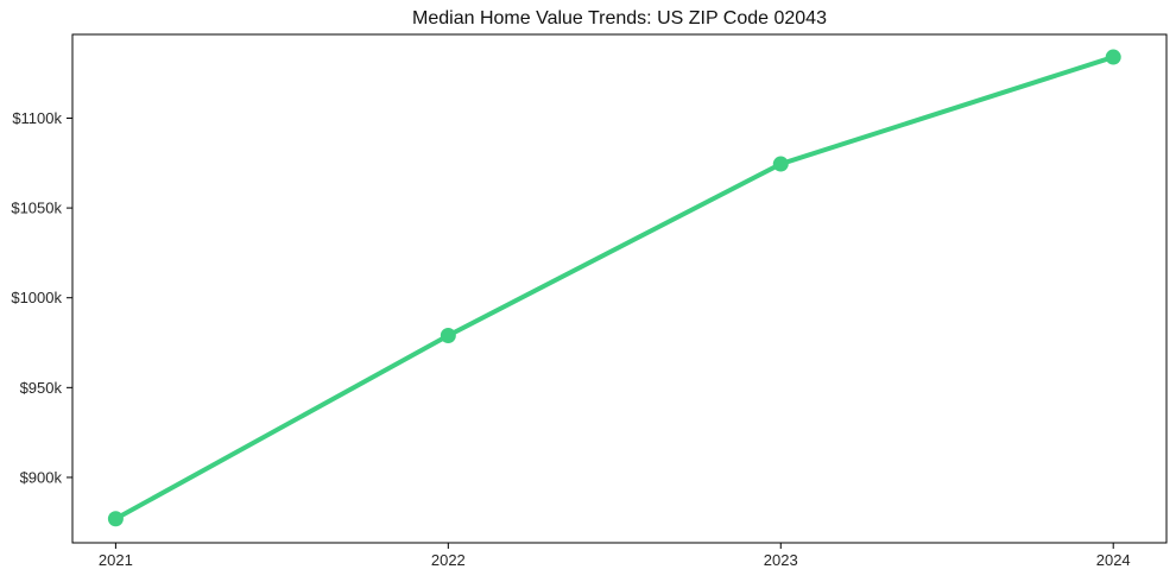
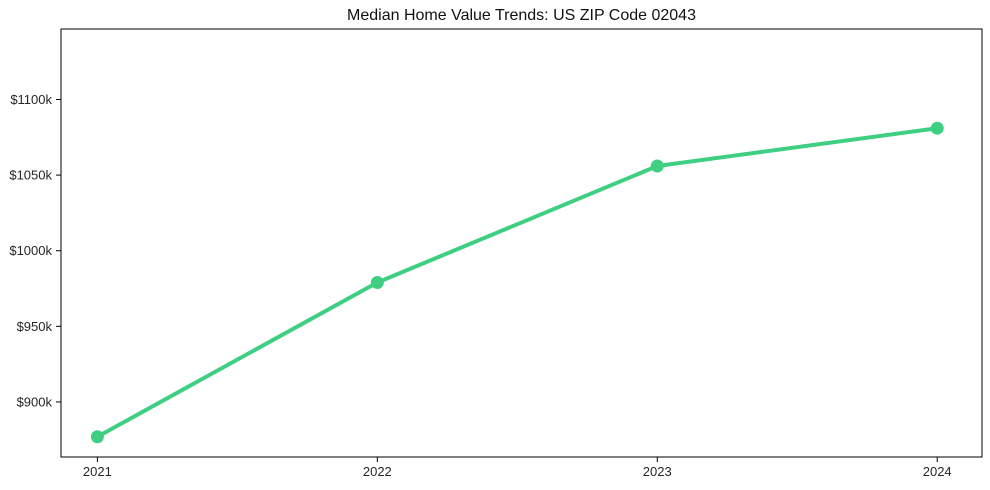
2023: $1074k -> $1056k
2024: $1134k -> $1081k
